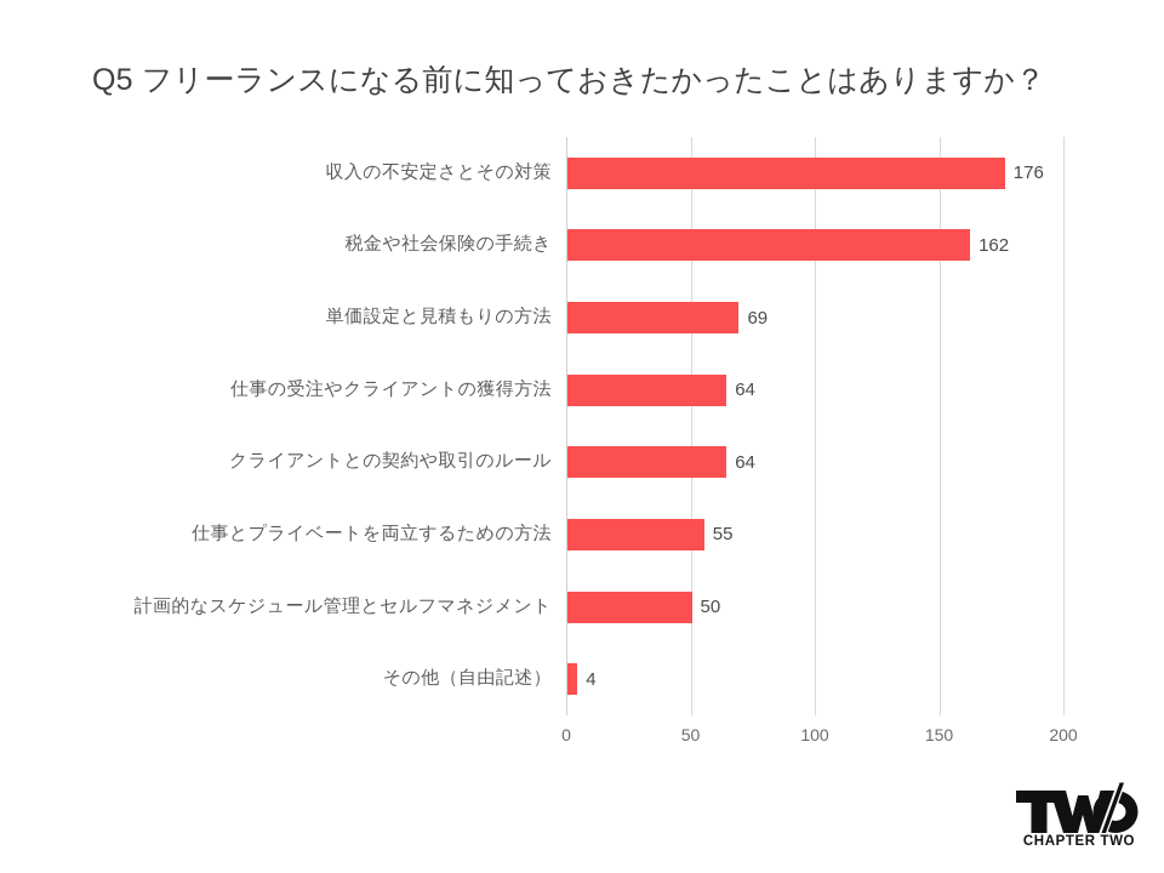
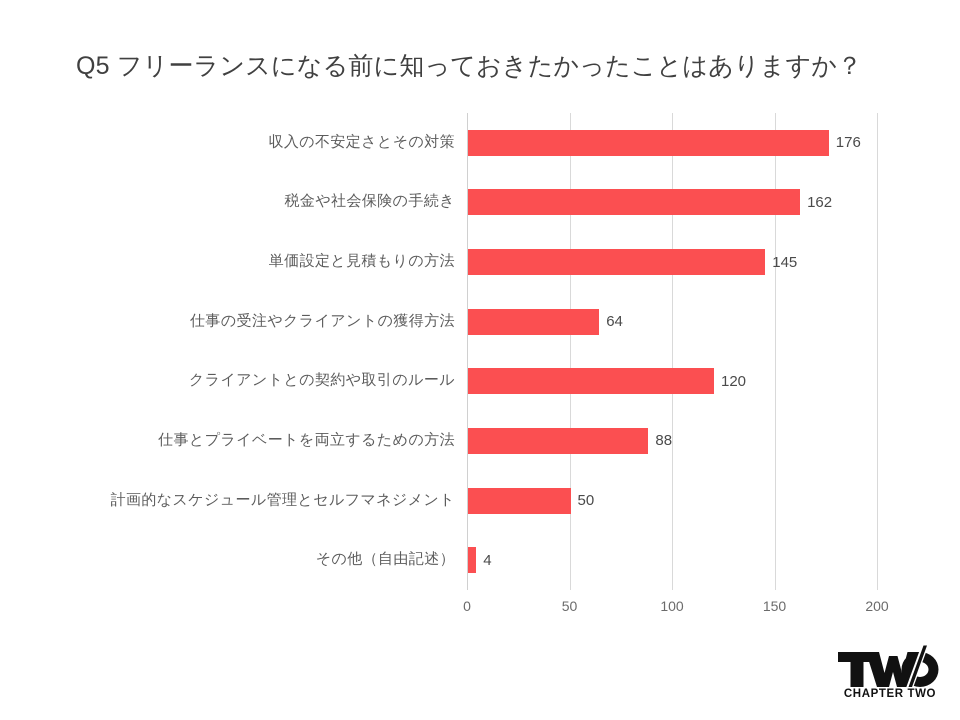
単価設定と見積もりの方法: 69 -> 145
クライアントとの契約や取引のルール: 64 -> 120
仕事とプライベートを両立するための方法: 55 -> 88
